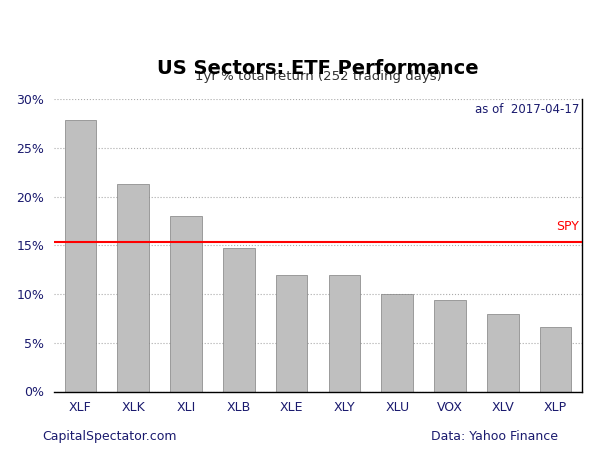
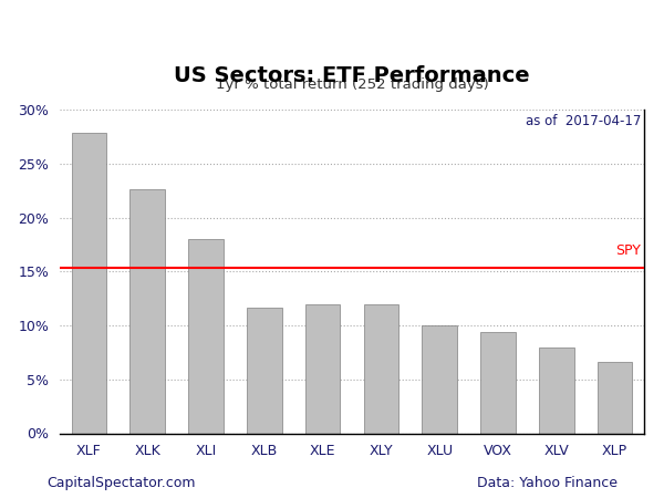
XLK: 21.3% -> 22.6%
XLB: 14.7% -> 11.6%
